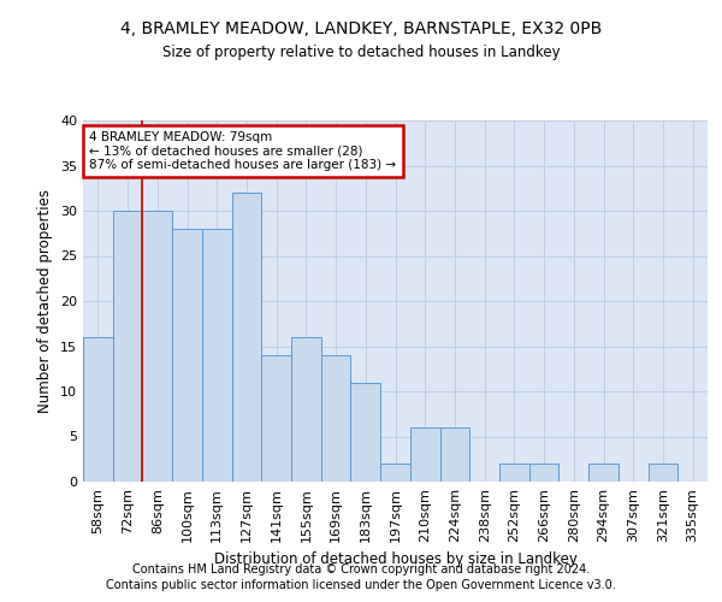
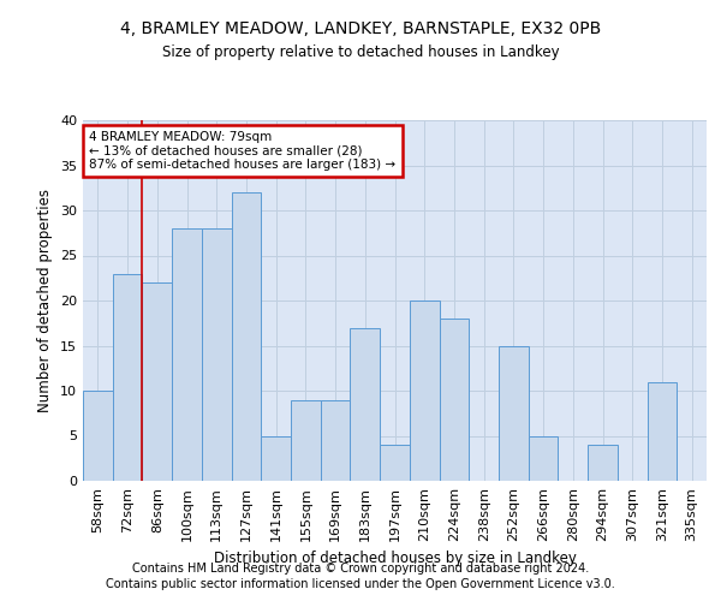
58sqm: 16 -> 10
72sqm: 30 -> 23
86sqm: 30 -> 22
141sqm: 14 -> 5
155sqm: 16 -> 9
169sqm: 14 -> 9
183sqm: 11 -> 17
197sqm: 2 -> 4
210sqm: 6 -> 20
224sqm: 6 -> 18
252sqm: 2 -> 15
266sqm: 2 -> 5
294sqm: 2 -> 4
321sqm: 2 -> 11
